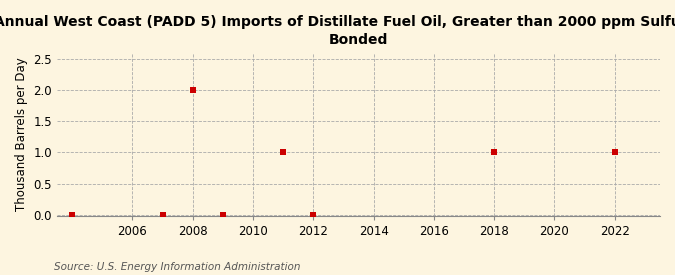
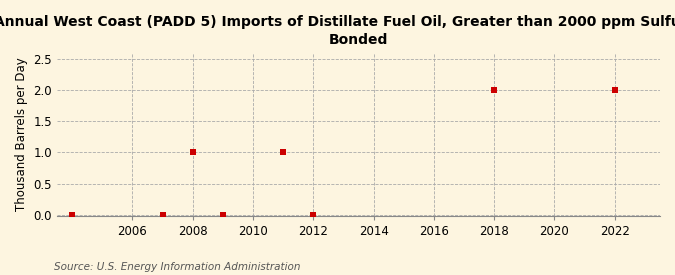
2008: 2 -> 1
2018: 1 -> 2
2022: 1 -> 2
